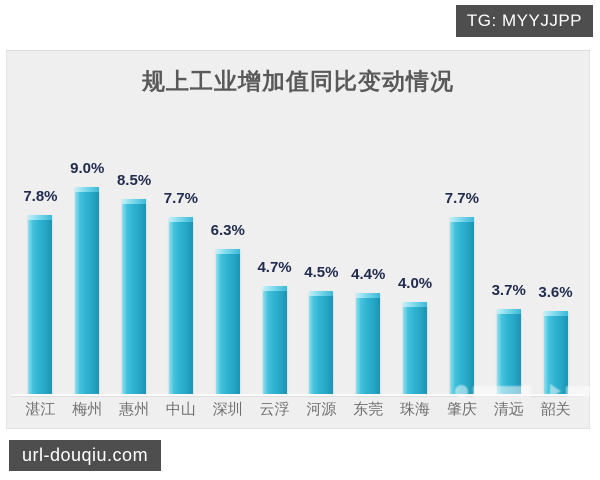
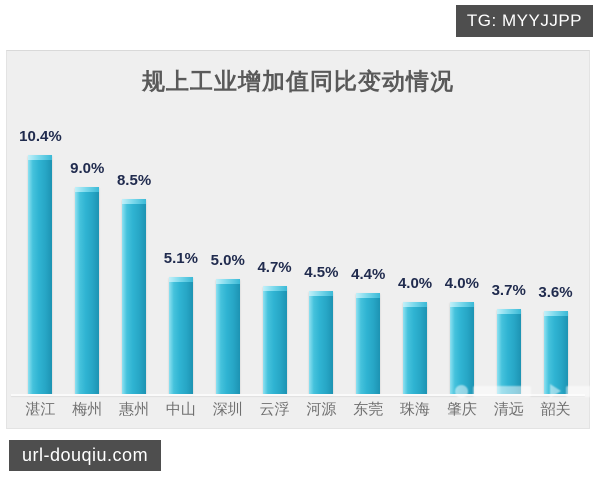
湛江: 7.8% -> 10.4%
中山: 7.7% -> 5.1%
深圳: 6.3% -> 5.0%
肇庆: 7.7% -> 4.0%
